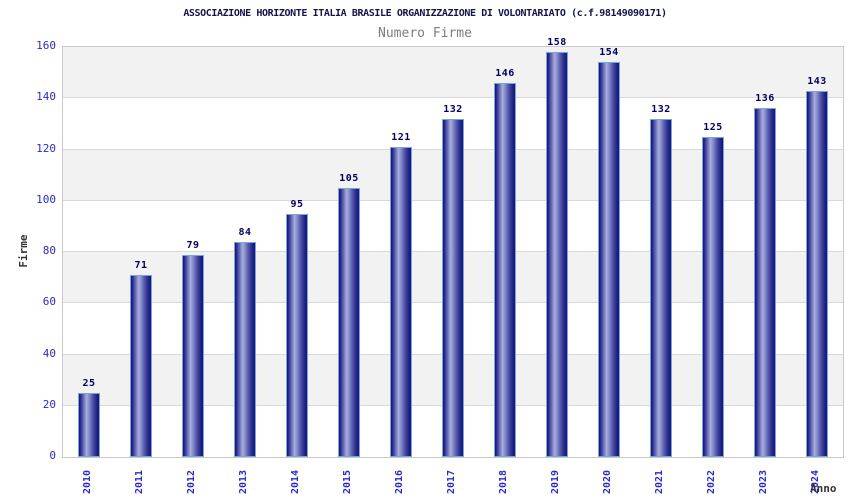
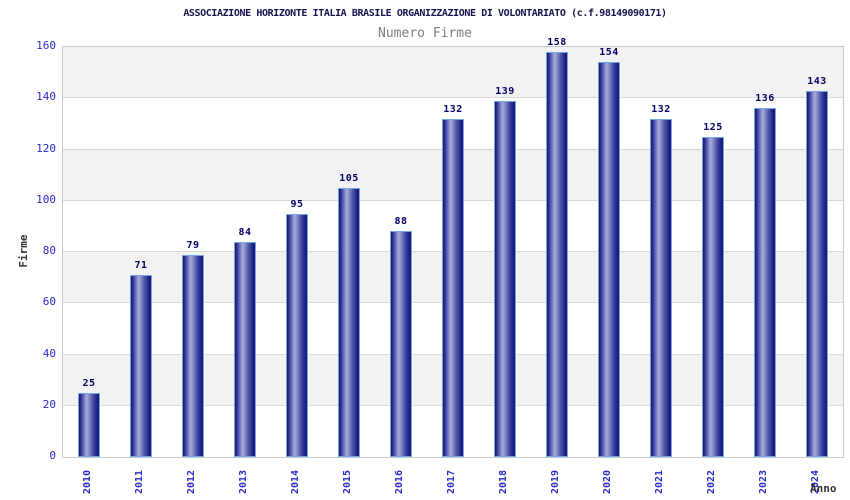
2016: 121 -> 88
2018: 146 -> 139
